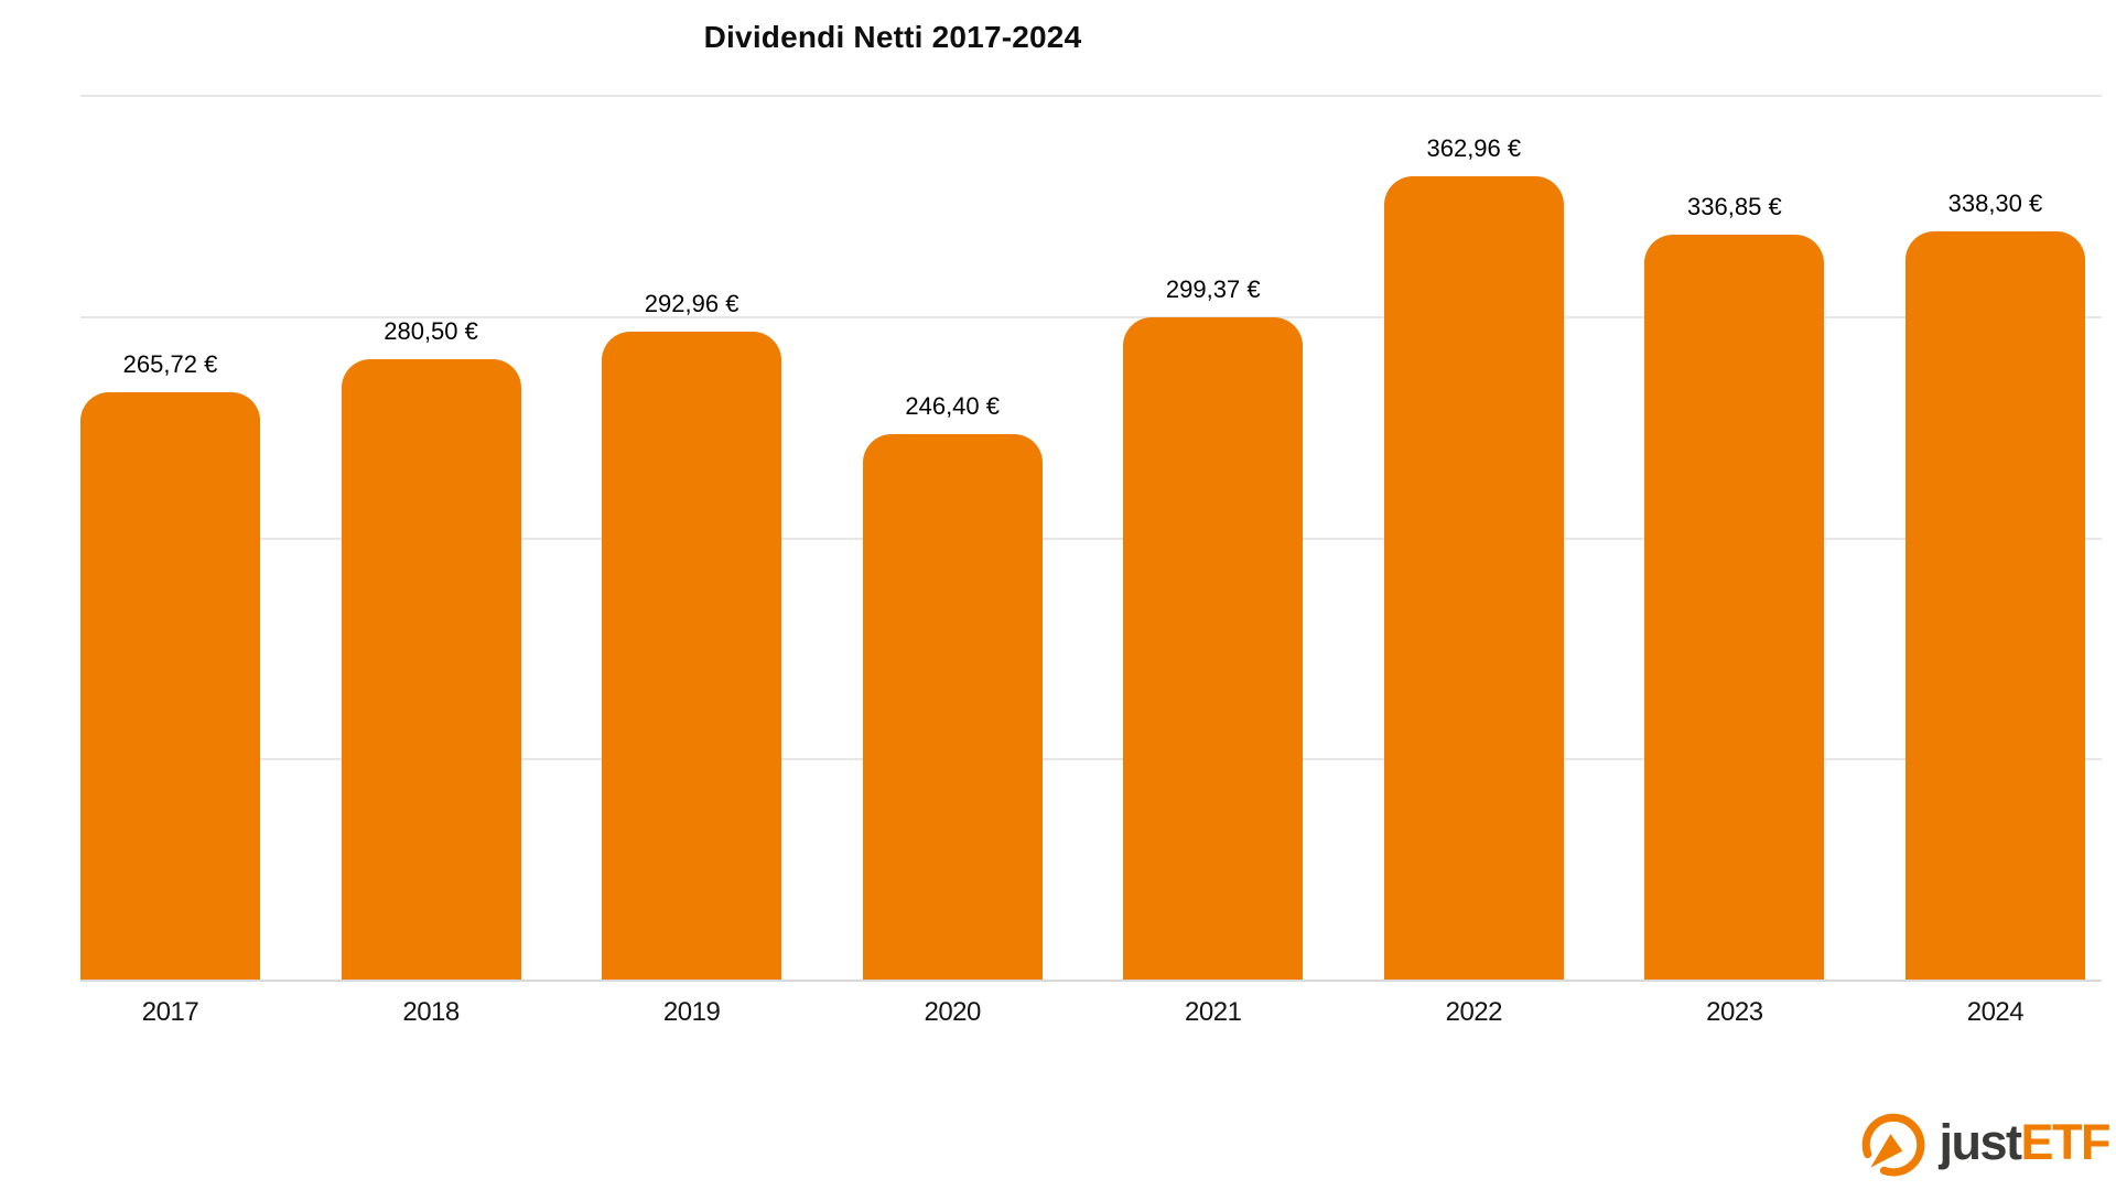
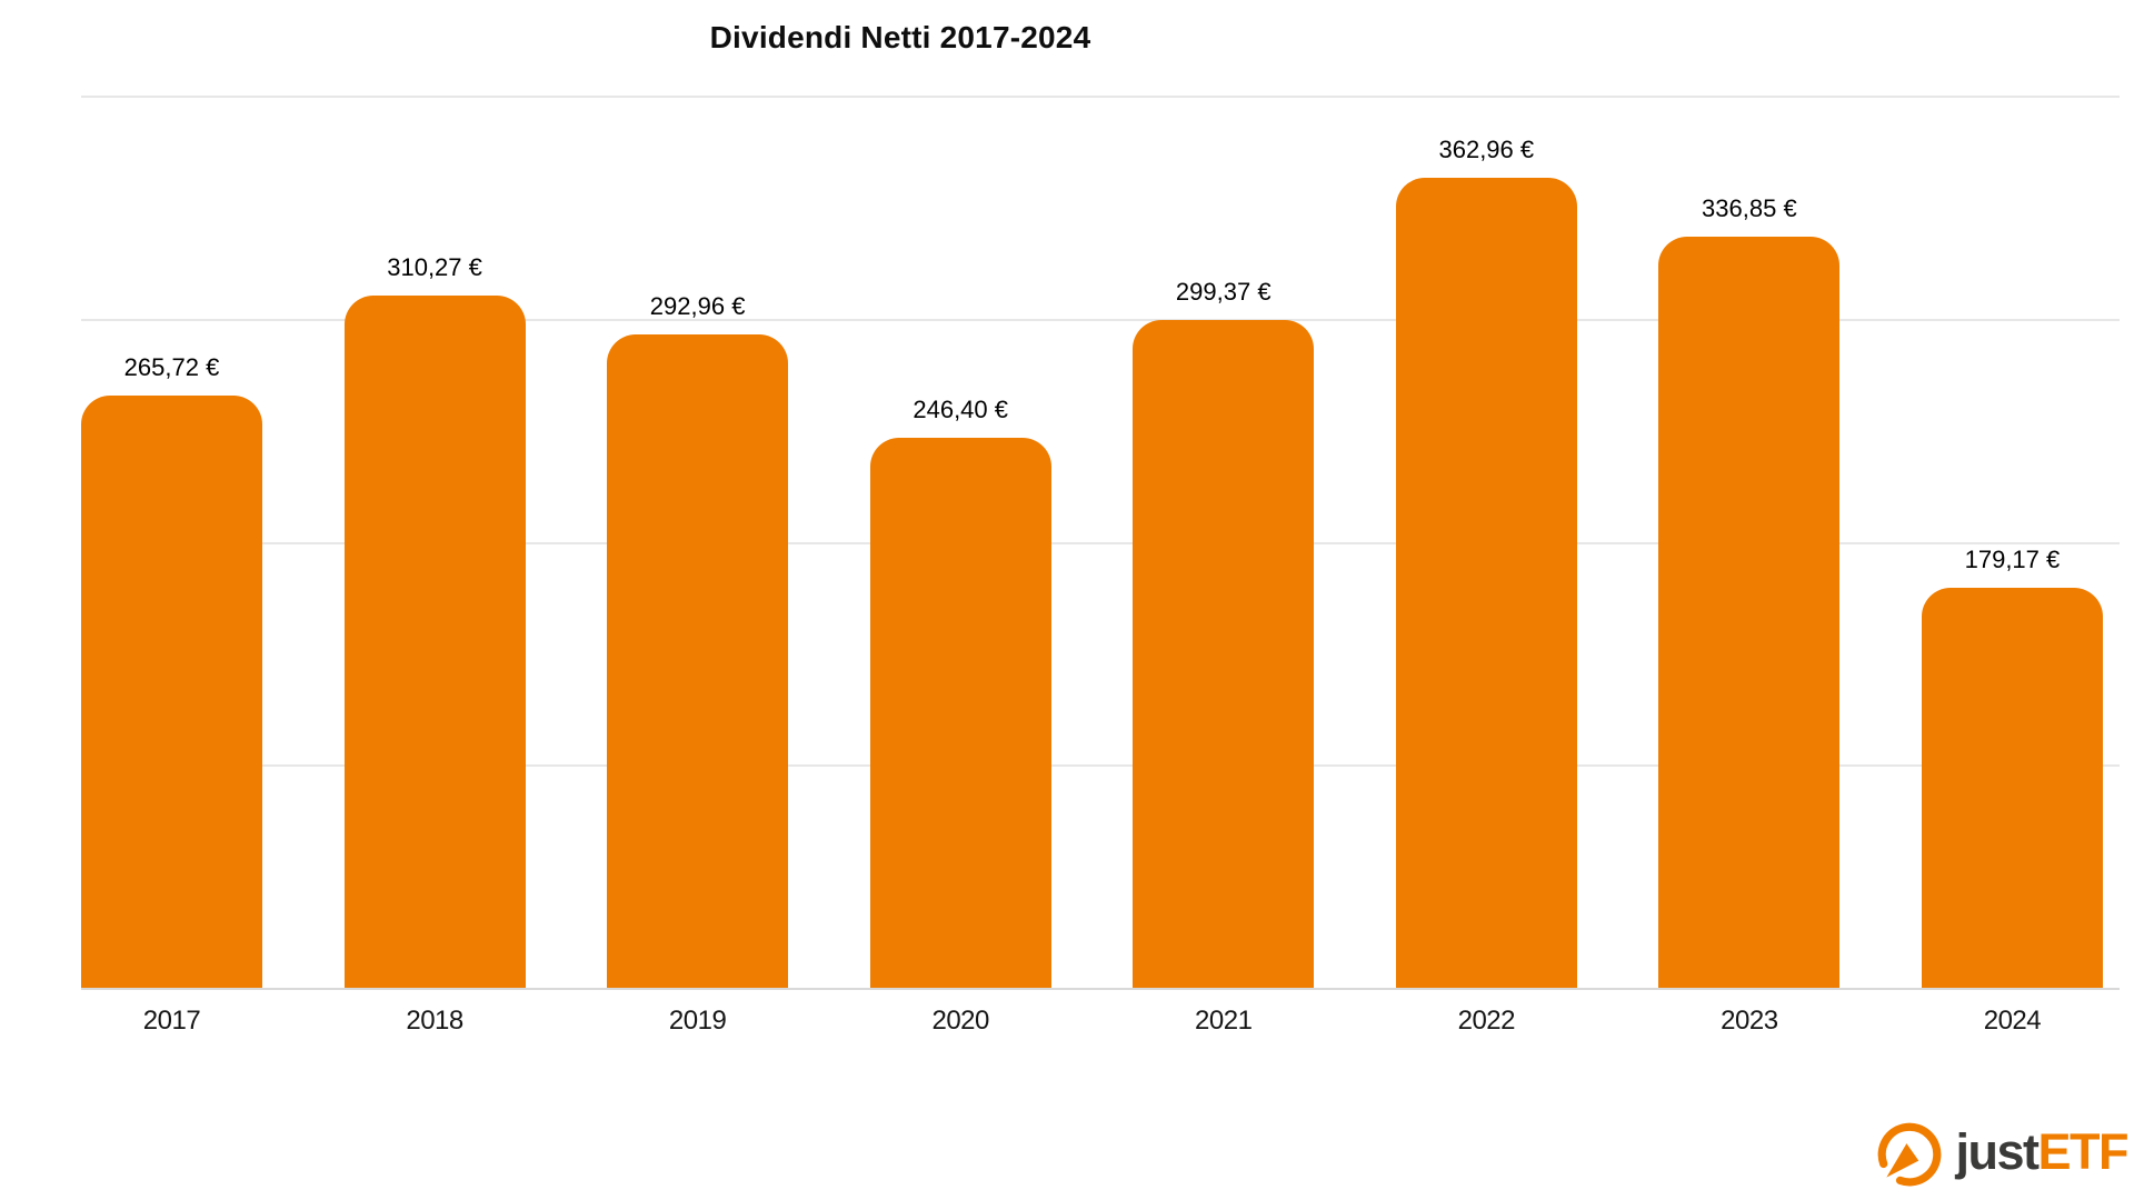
2018: 280,50 -> 310,27
2024: 338,30 -> 179,17
